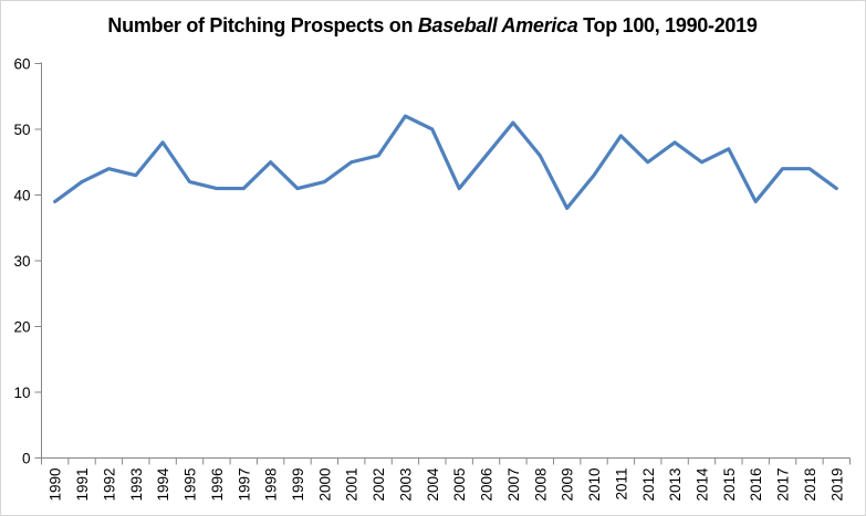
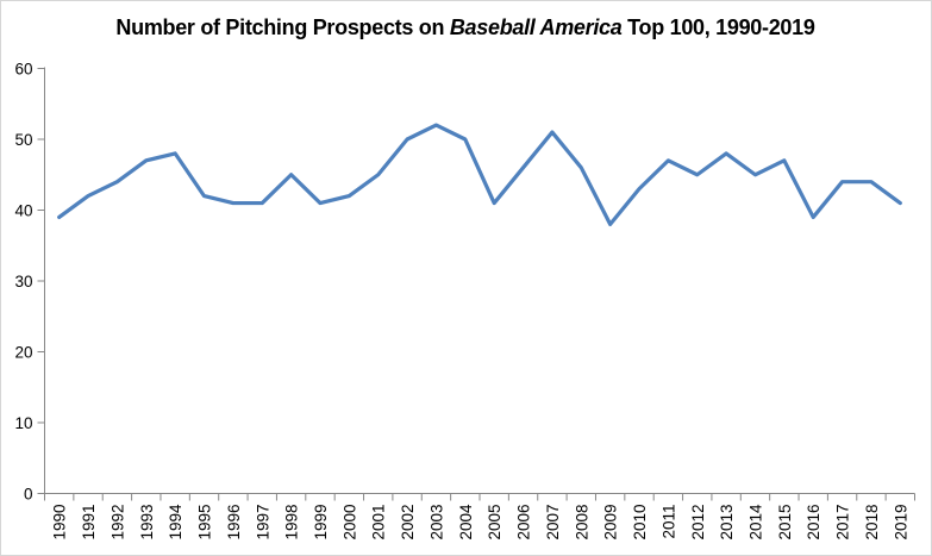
1993: 43 -> 47
2002: 46 -> 50
2011: 49 -> 47
